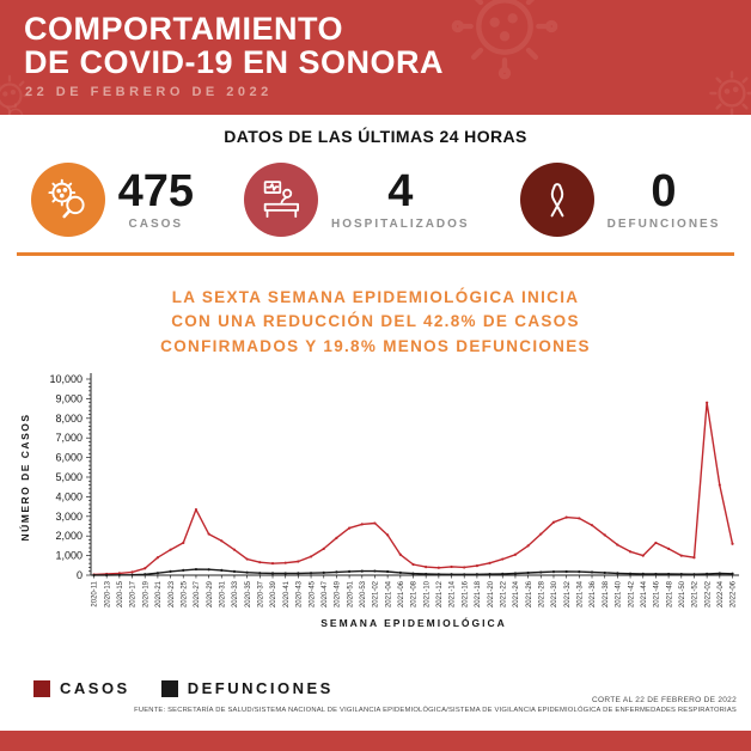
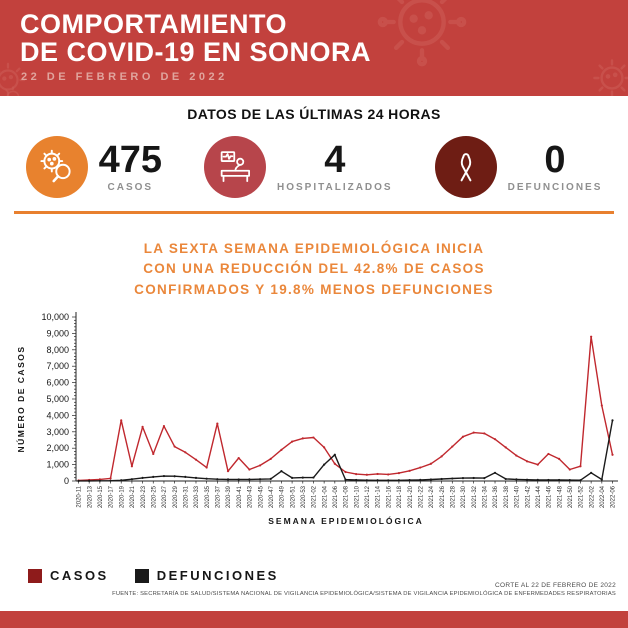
CASOS/2020-19: 400 -> 3700
CASOS/2020-23: 1300 -> 3300
CASOS/2020-37: 700 -> 3500
CASOS/2020-41: 600 -> 1400
DEFUNCIONES/2020-49: 200 -> 600
DEFUNCIONES/2021-04: 200 -> 1000
DEFUNCIONES/2021-06: 100 -> 1600
DEFUNCIONES/2021-36: 200 -> 500
CASOS/2021-50: 1000 -> 700
DEFUNCIONES/2022-02: 100 -> 500
DEFUNCIONES/2022-06: 100 -> 3700
